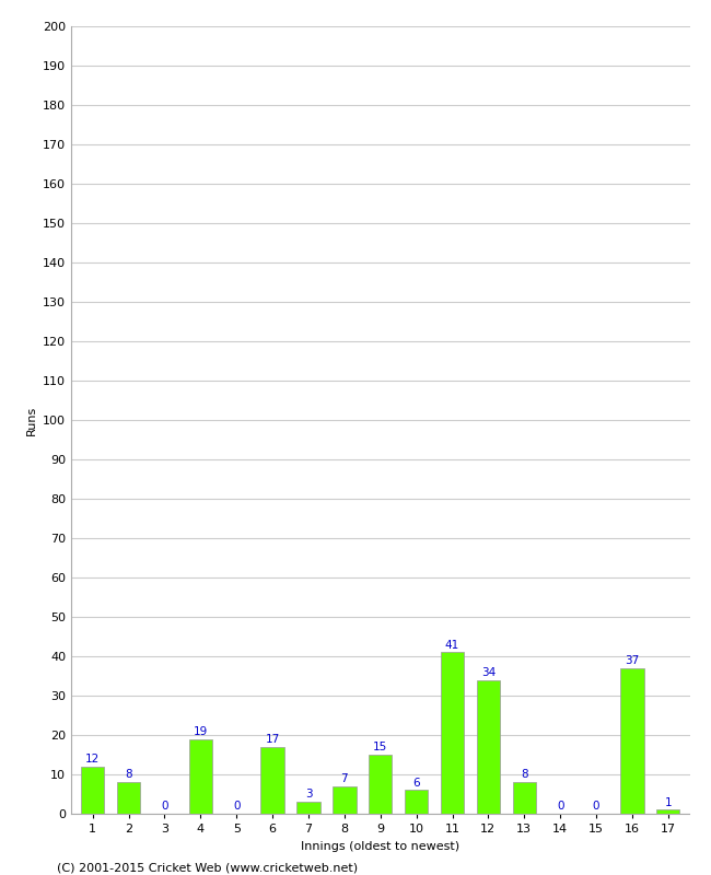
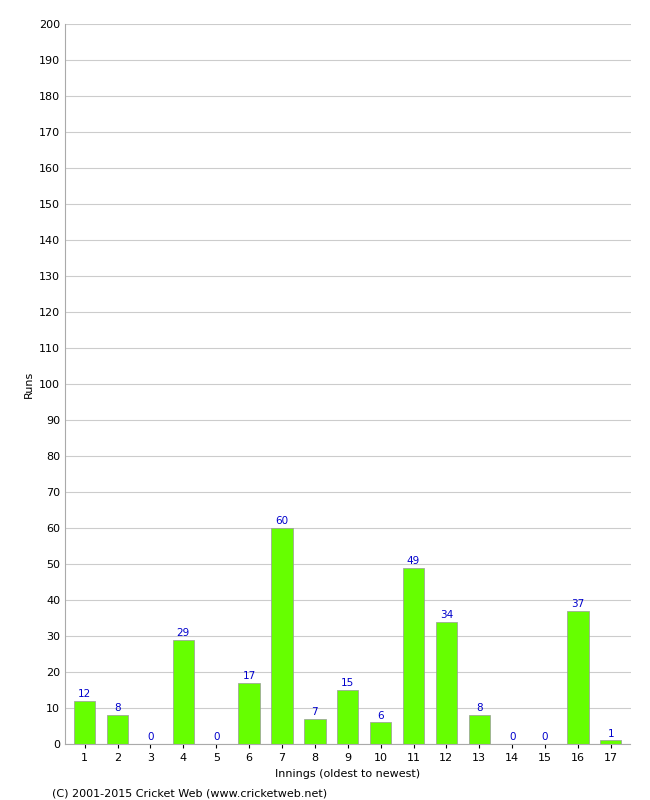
4: 19 -> 29
7: 3 -> 60
11: 41 -> 49
